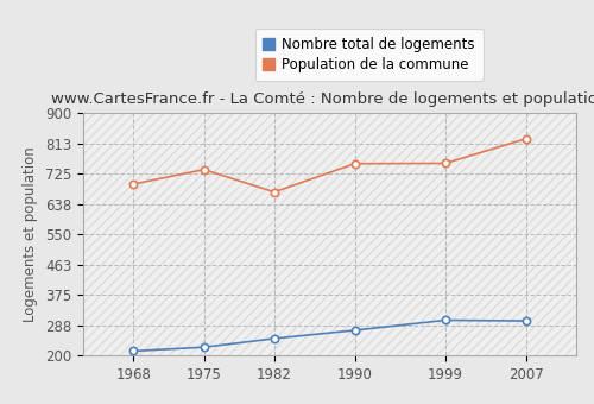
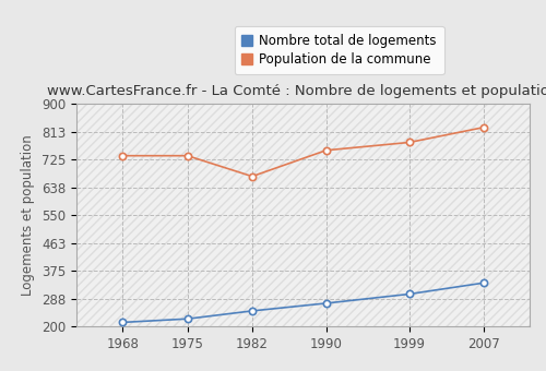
Population de la commune/1968: 695 -> 737
Population de la commune/1999: 755 -> 779
Nombre total de logements/2007: 300 -> 337
